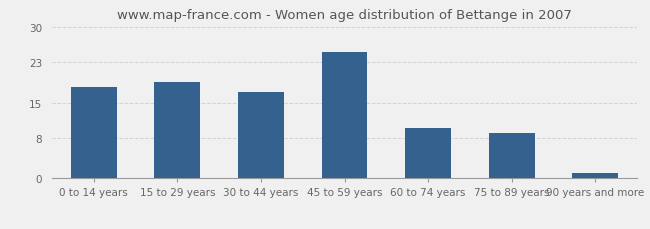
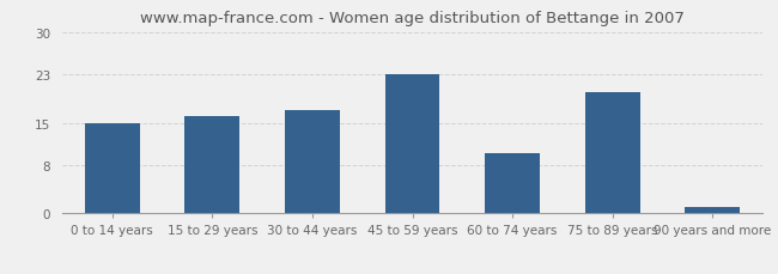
0 to 14 years: 18 -> 15
15 to 29 years: 19 -> 16
45 to 59 years: 25 -> 23
75 to 89 years: 9 -> 20
